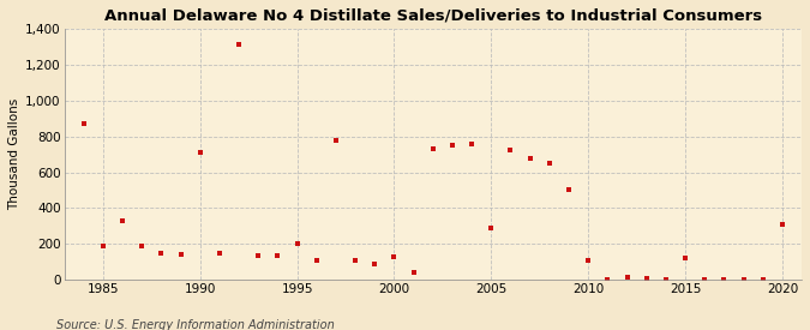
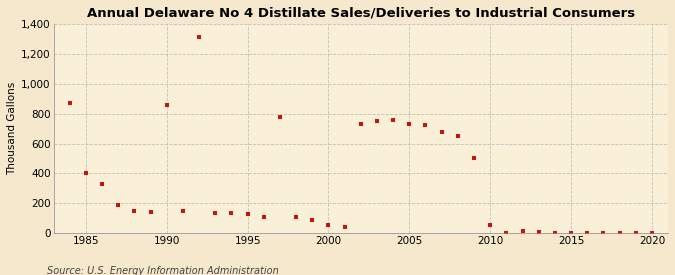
1985: 190 -> 400
1990: 710 -> 860
1995: 200 -> 130
2000: 130 -> 60
2005: 290 -> 730
2010: 110 -> 60
2015: 120 -> 0
2020: 310 -> 0
